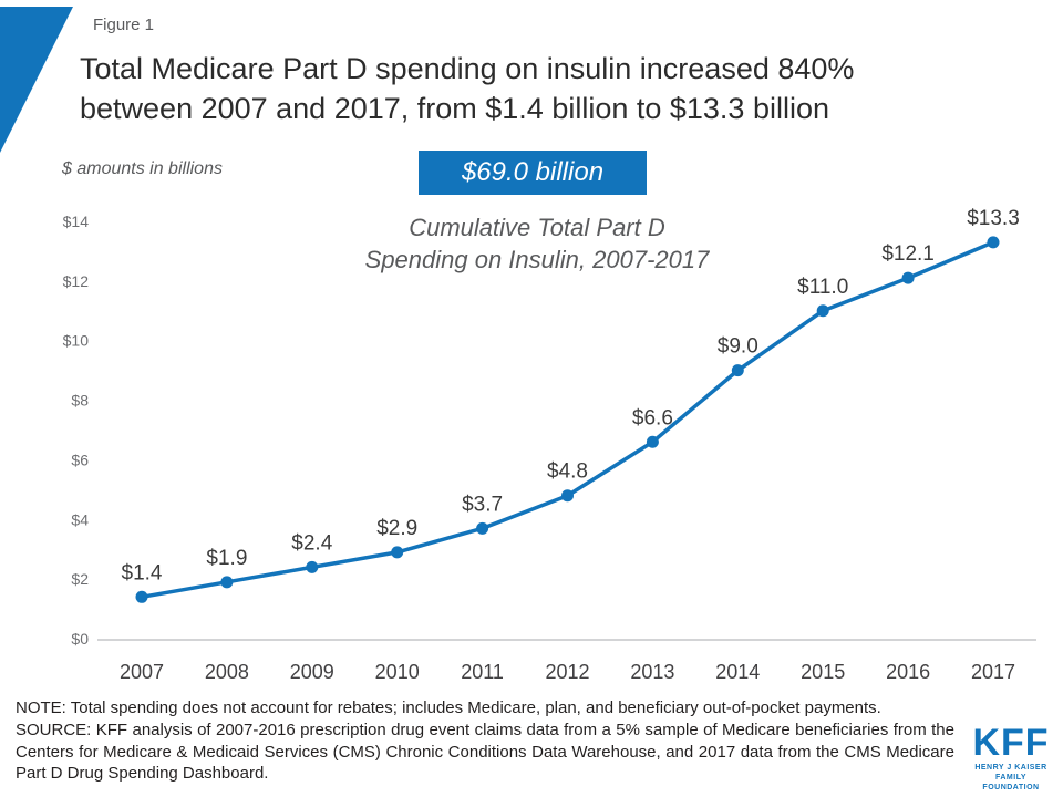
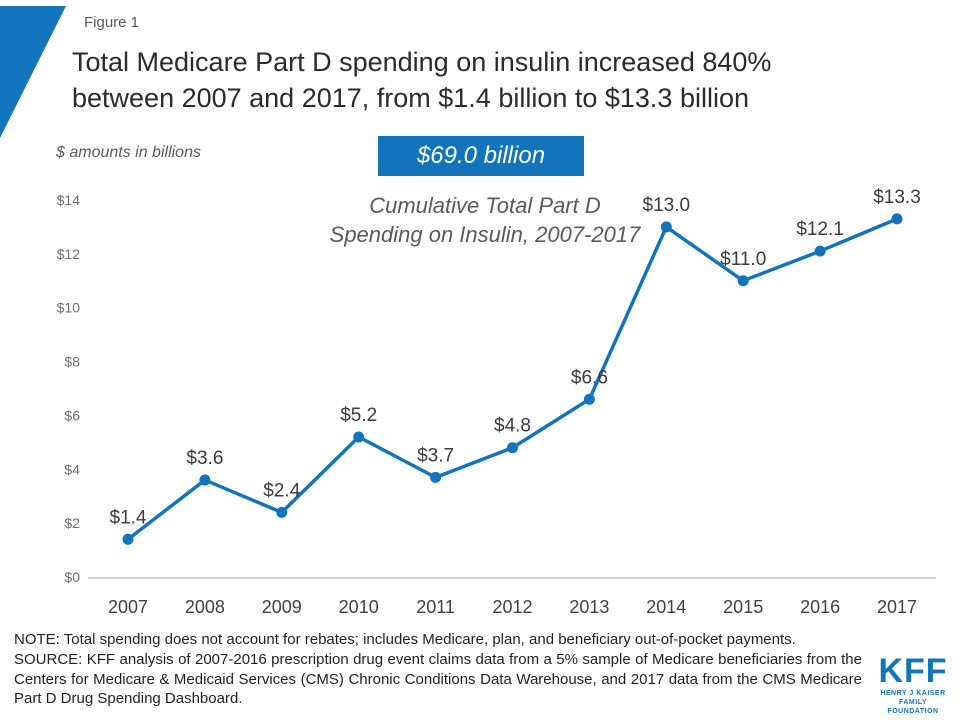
2008: $1.9 -> $3.6
2010: $2.9 -> $5.2
2014: $9.0 -> $13.0
